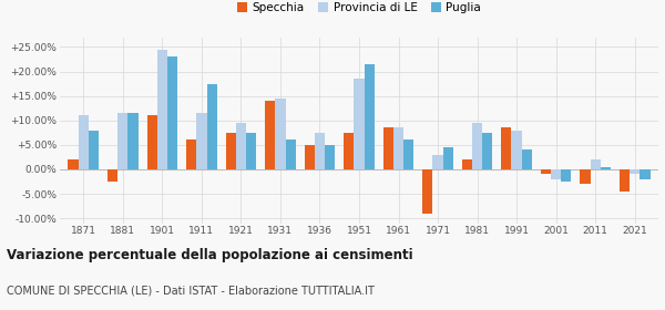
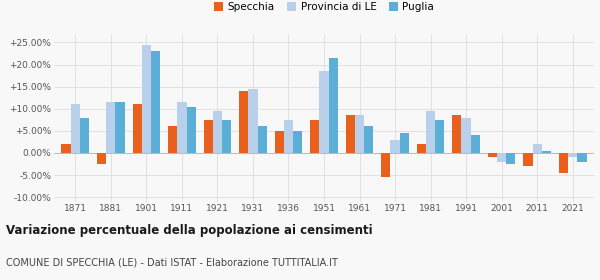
Puglia/1911: 17.5% -> 10.5%
Specchia/1971: -9.0% -> -5.5%
